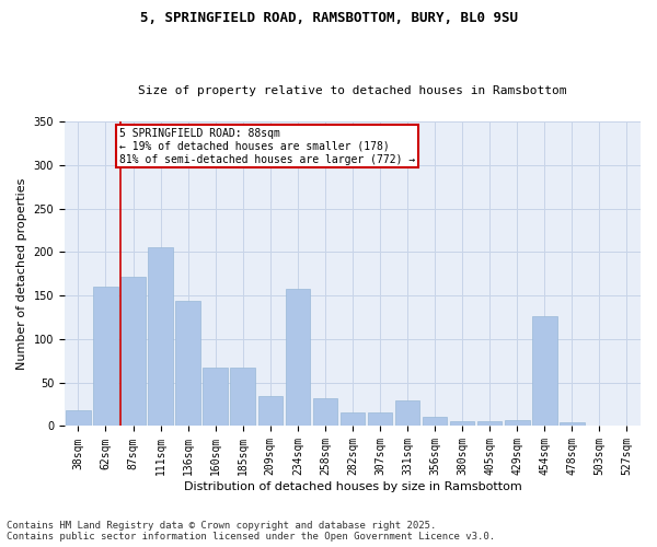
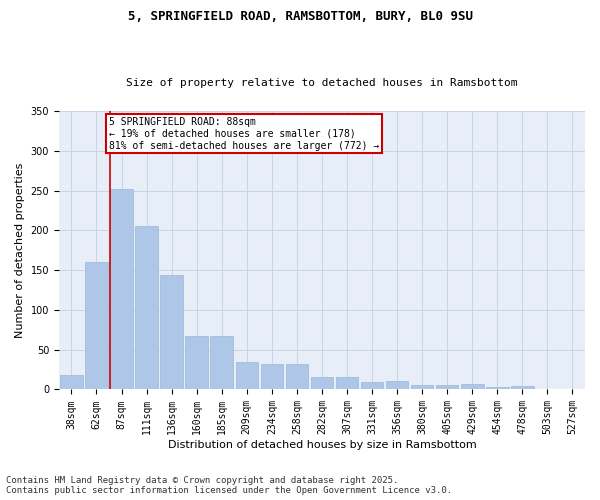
87sqm: 172 -> 252
234sqm: 158 -> 32
331sqm: 30 -> 10
454sqm: 126 -> 3
